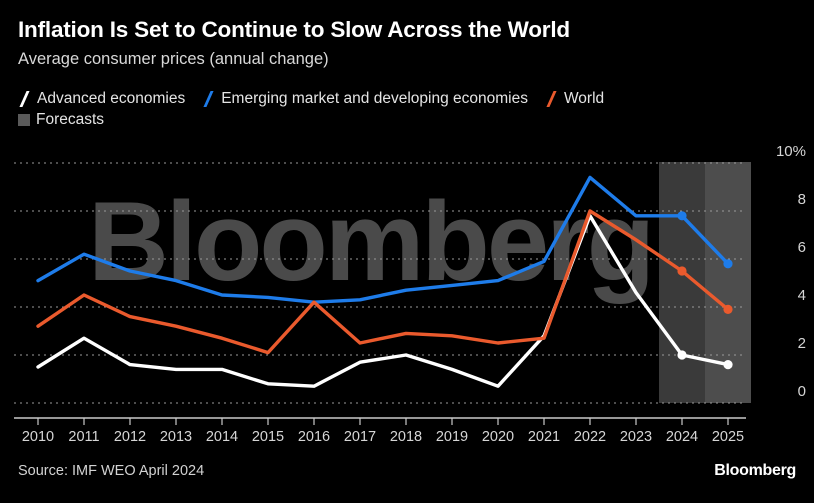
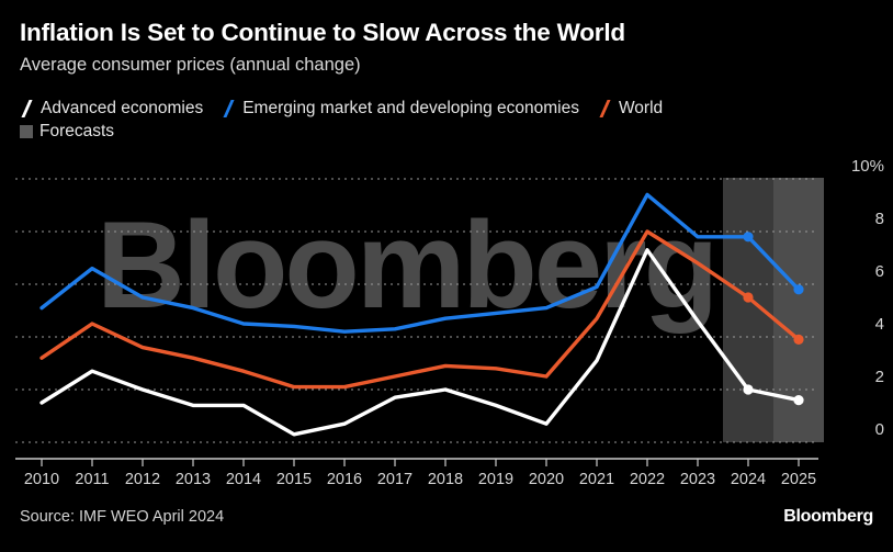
Emerging market and developing economies/2011: 6.2% -> 6.6%
Advanced economies/2012: 1.6% -> 2.0%
Advanced economies/2015: 0.8% -> 0.3%
World/2016: 4.2% -> 2.1%
Advanced economies/2021: 2.8% -> 3.1%
World/2021: 2.7% -> 4.7%
Advanced economies/2022: 7.8% -> 7.3%
